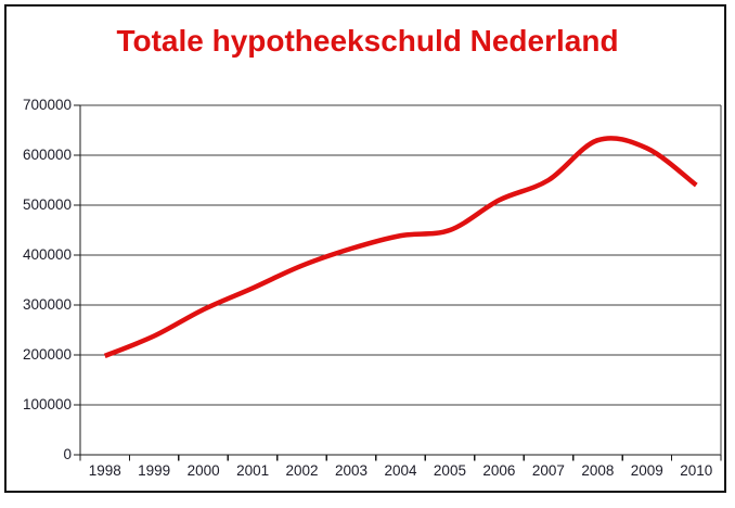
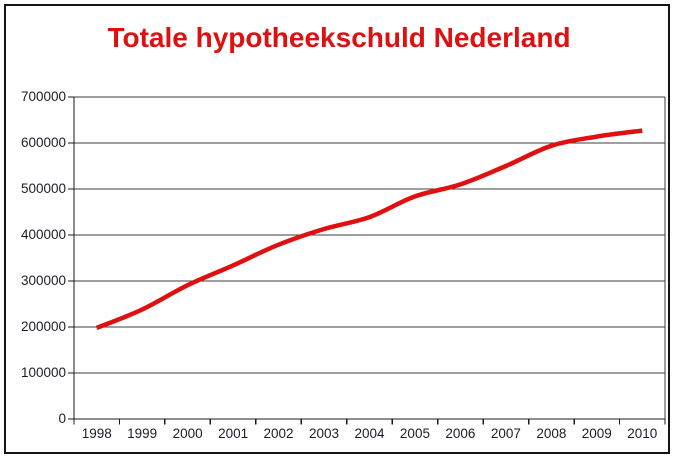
2005: 450000 -> 480000
2008: 630000 -> 590000
2010: 540000 -> 630000
